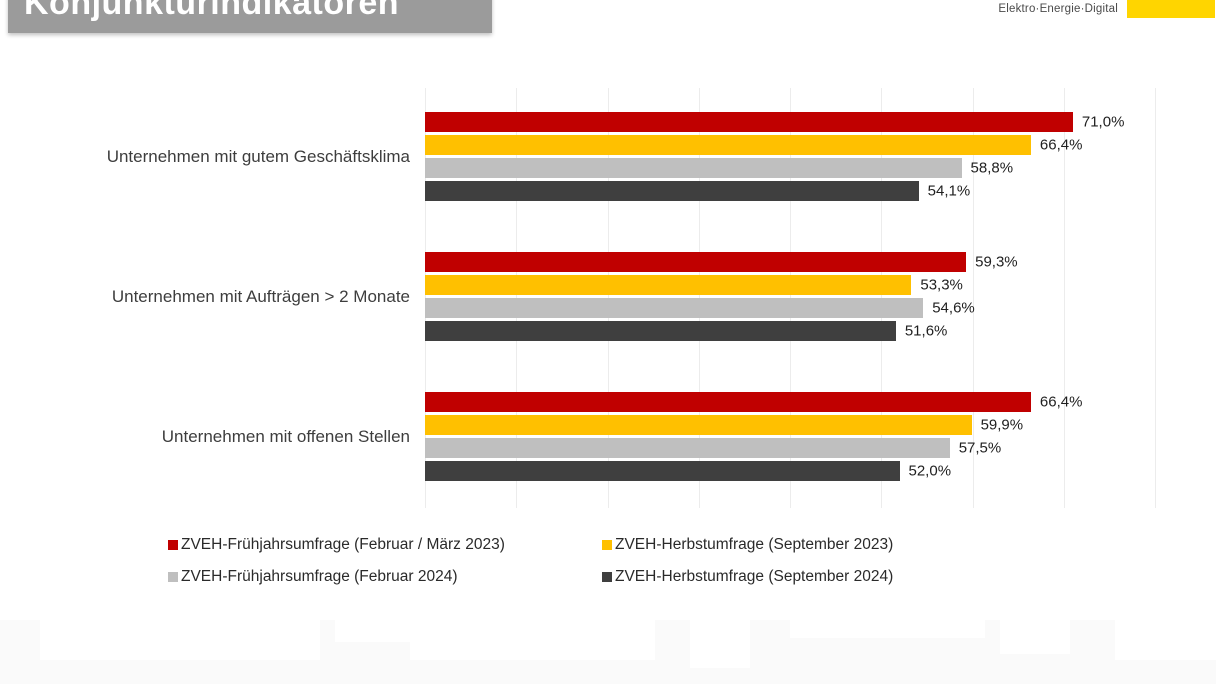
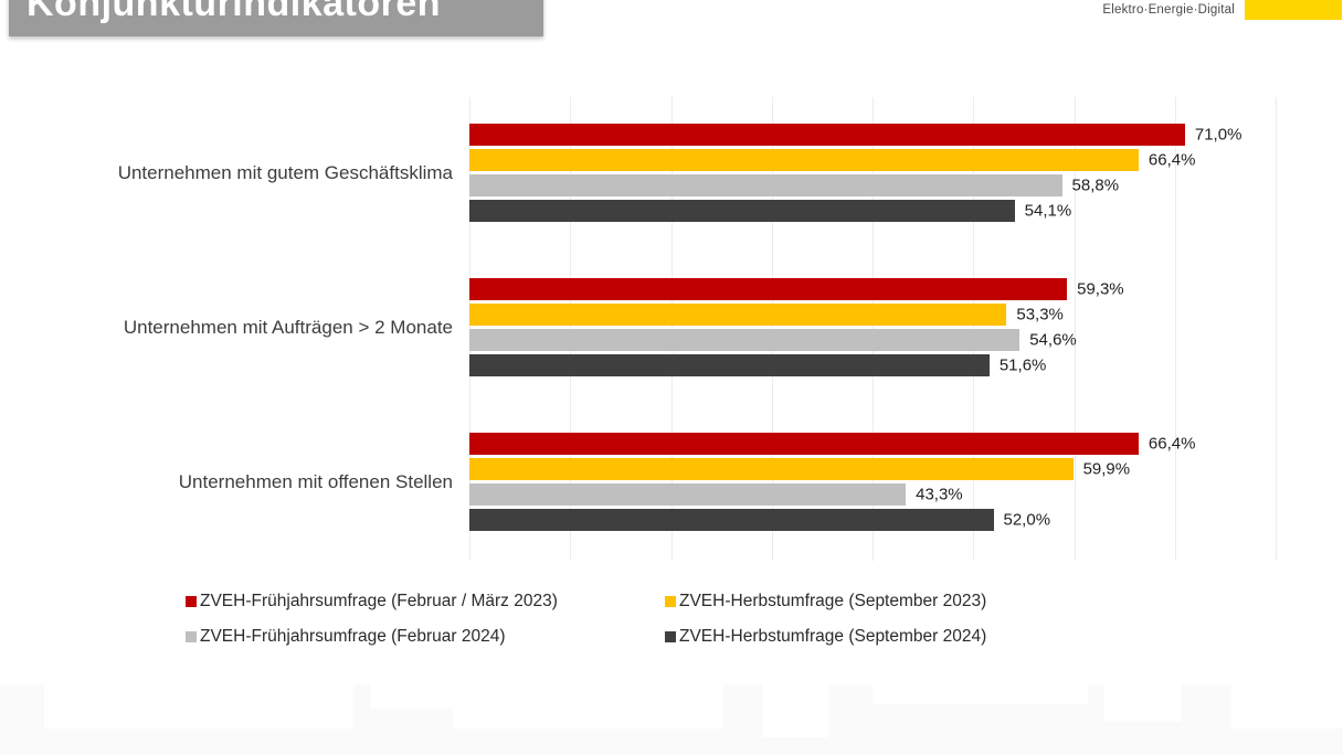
ZVEH-Frühjahrsumfrage (Februar 2024)/Unternehmen mit offenen Stellen: 57,5% -> 43,3%
